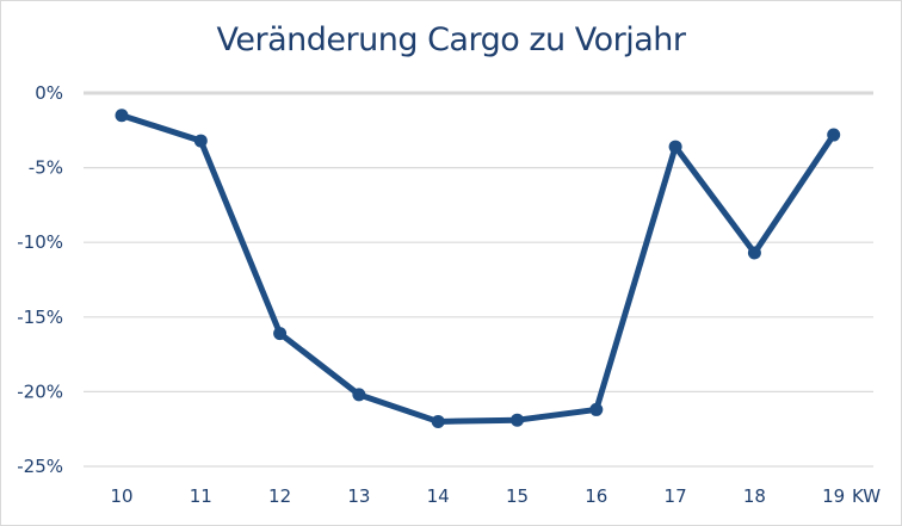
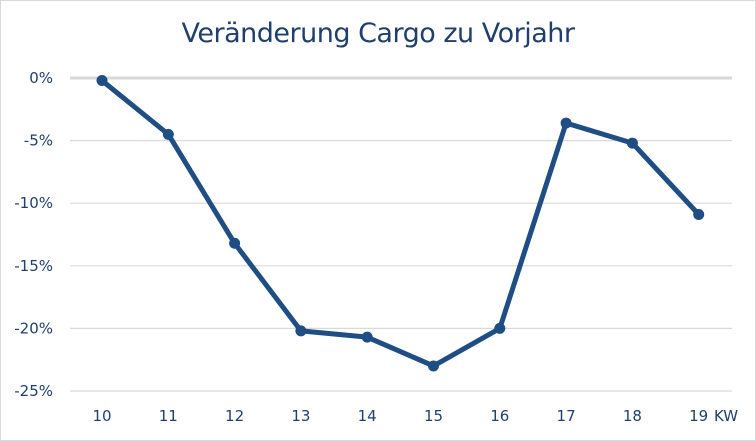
10: -1.5% -> -0.2%
11: -3.2% -> -4.5%
12: -16.1% -> -13.2%
14: -22.0% -> -20.7%
15: -21.9% -> -23.0%
16: -21.2% -> -20.0%
18: -10.7% -> -5.2%
19: -2.8% -> -10.9%
